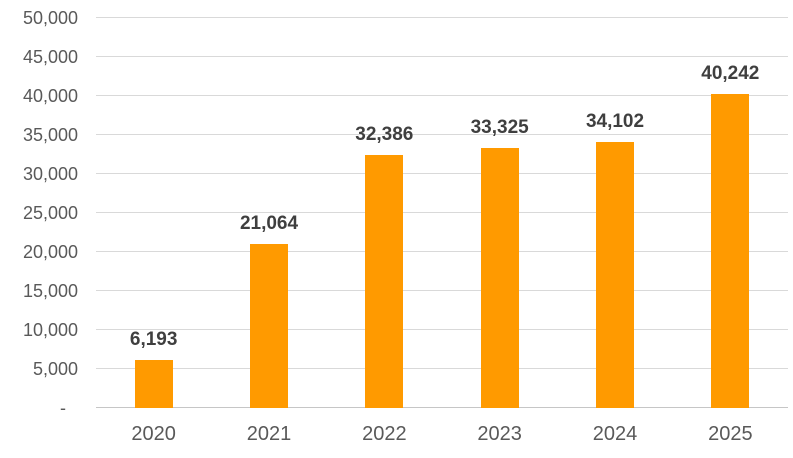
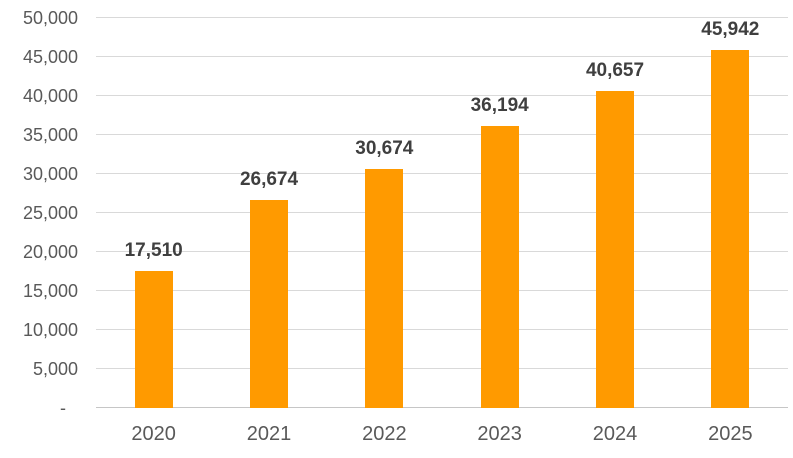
2020: 6,193 -> 17,510
2021: 21,064 -> 26,674
2022: 32,386 -> 30,674
2023: 33,325 -> 36,194
2024: 34,102 -> 40,657
2025: 40,242 -> 45,942
